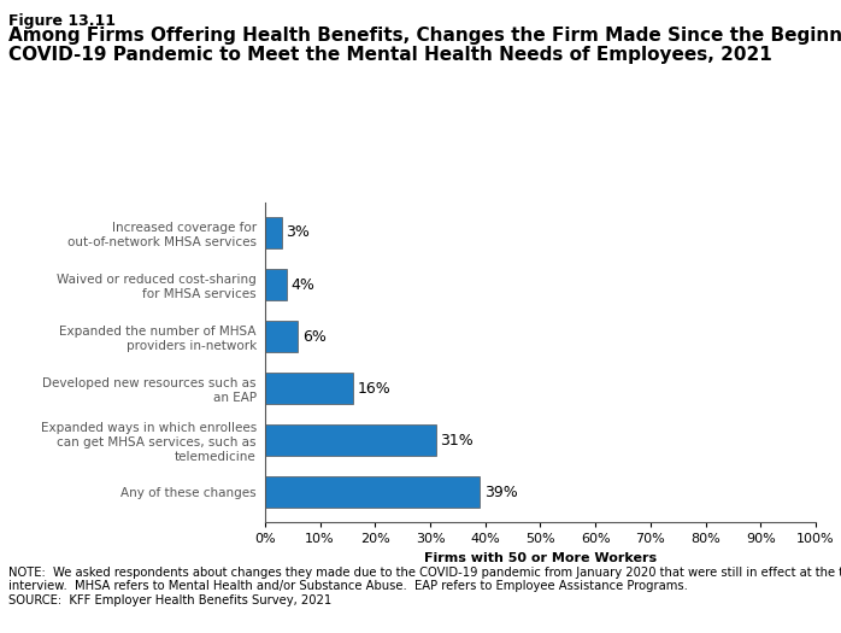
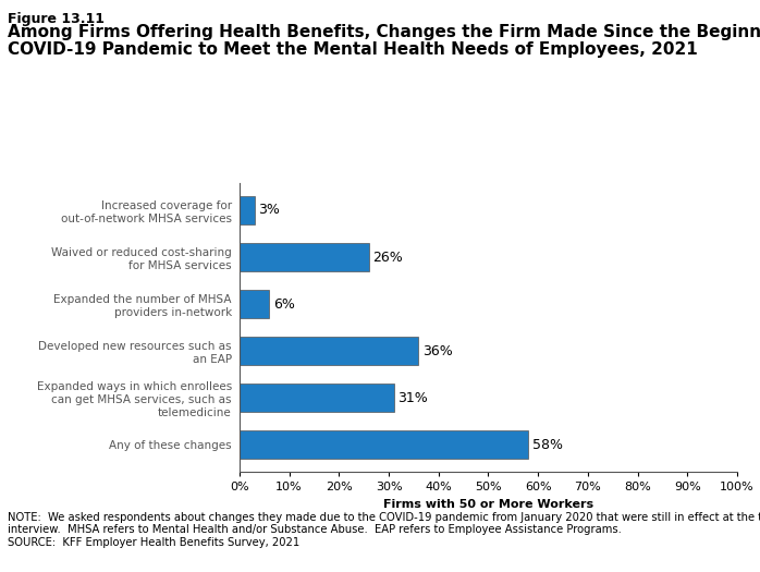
Waived or reduced cost-sharing for MHSA services: 4% -> 26%
Developed new resources such as an EAP: 16% -> 36%
Any of these changes: 39% -> 58%
